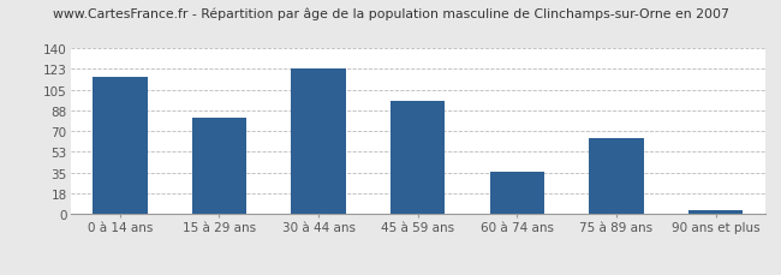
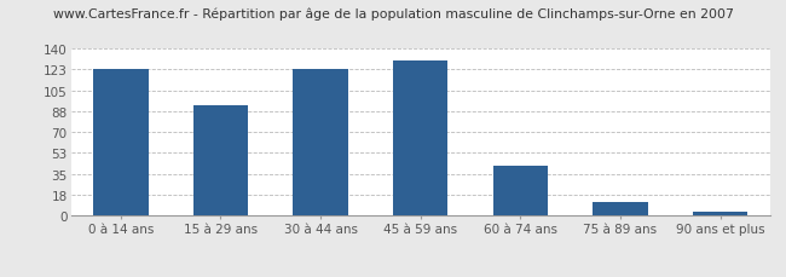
0 à 14 ans: 116 -> 123
15 à 29 ans: 82 -> 93
45 à 59 ans: 96 -> 130
60 à 74 ans: 36 -> 42
75 à 89 ans: 64 -> 12
